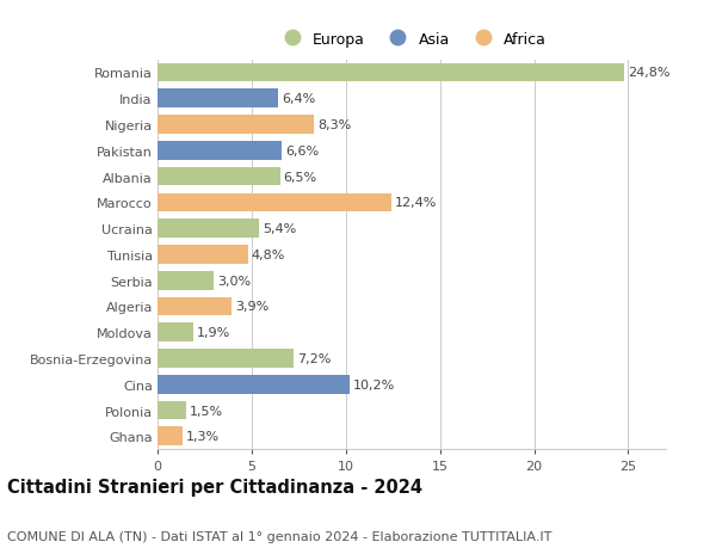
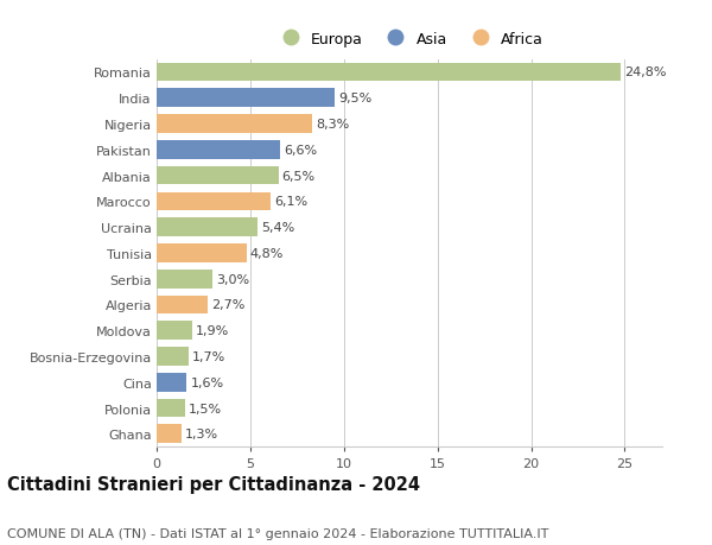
India: 6,4% -> 9,5%
Marocco: 12,4% -> 6,1%
Algeria: 3,9% -> 2,7%
Bosnia-Erzegovina: 7,2% -> 1,7%
Cina: 10,2% -> 1,6%
